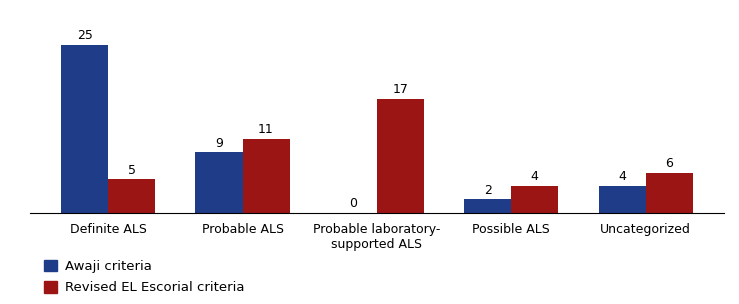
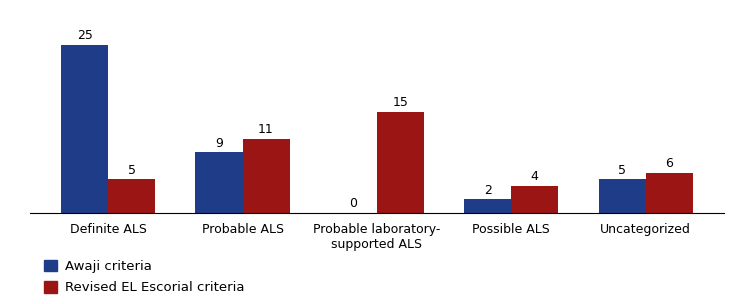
Revised EL Escorial criteria/Probable laboratory- supported ALS: 17 -> 15
Awaji criteria/Uncategorized: 4 -> 5
